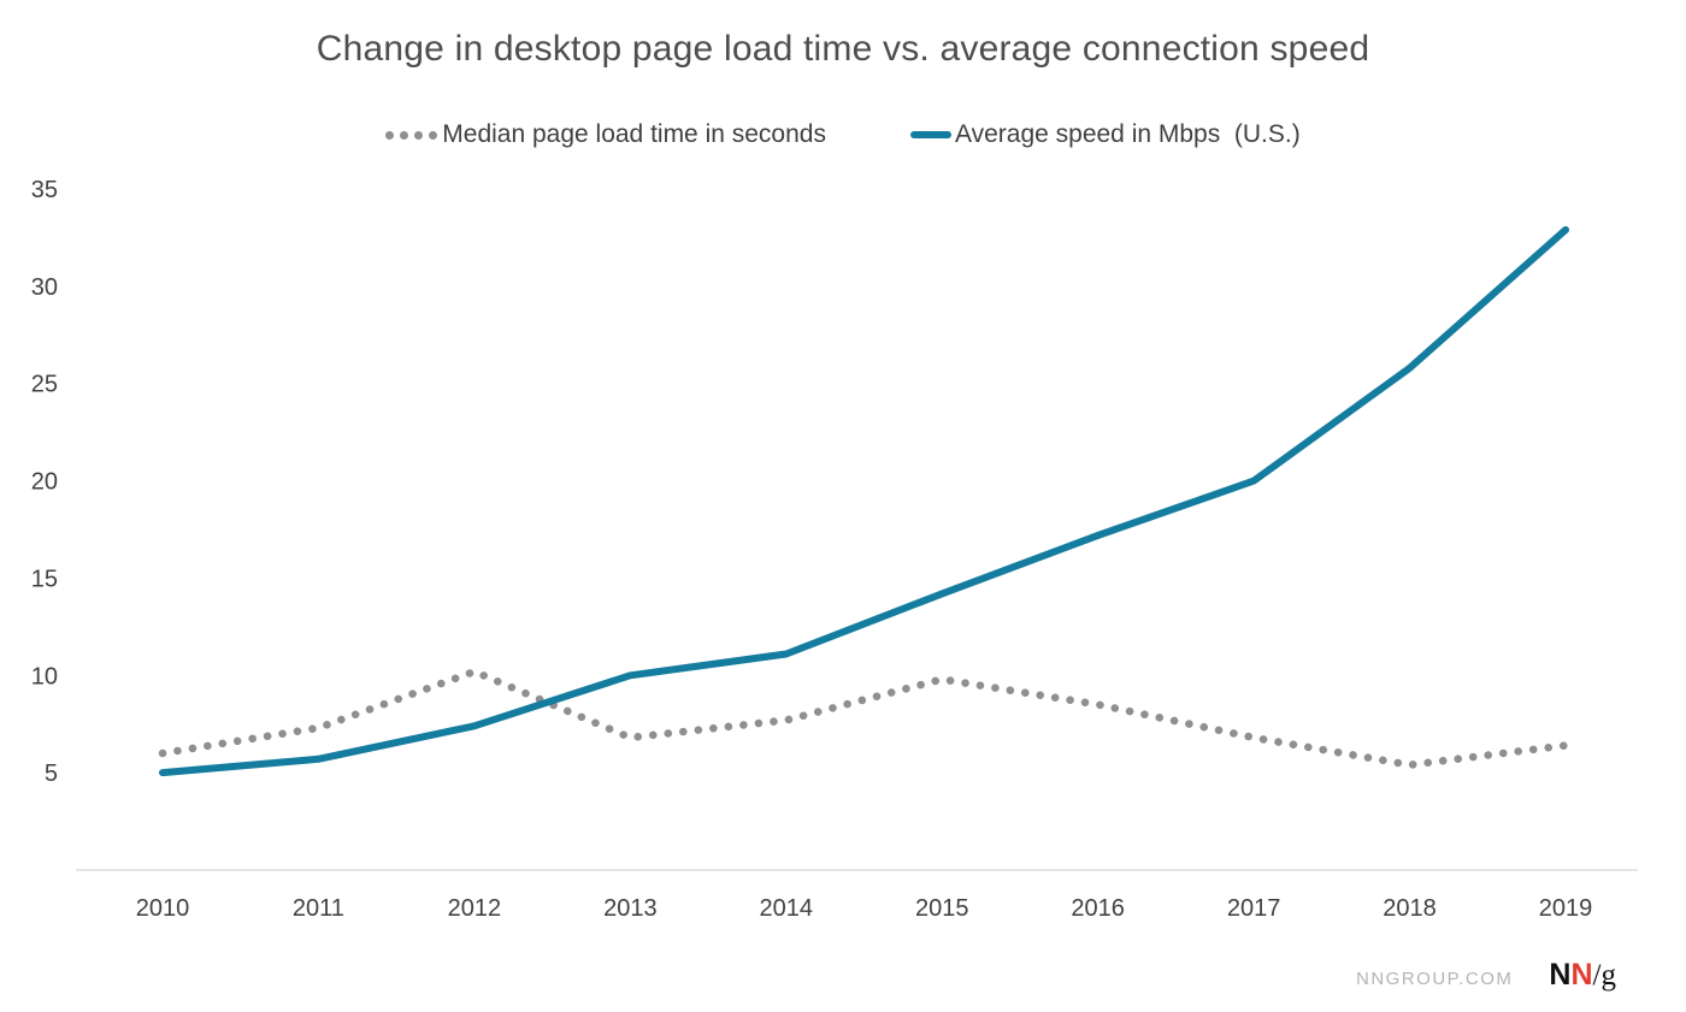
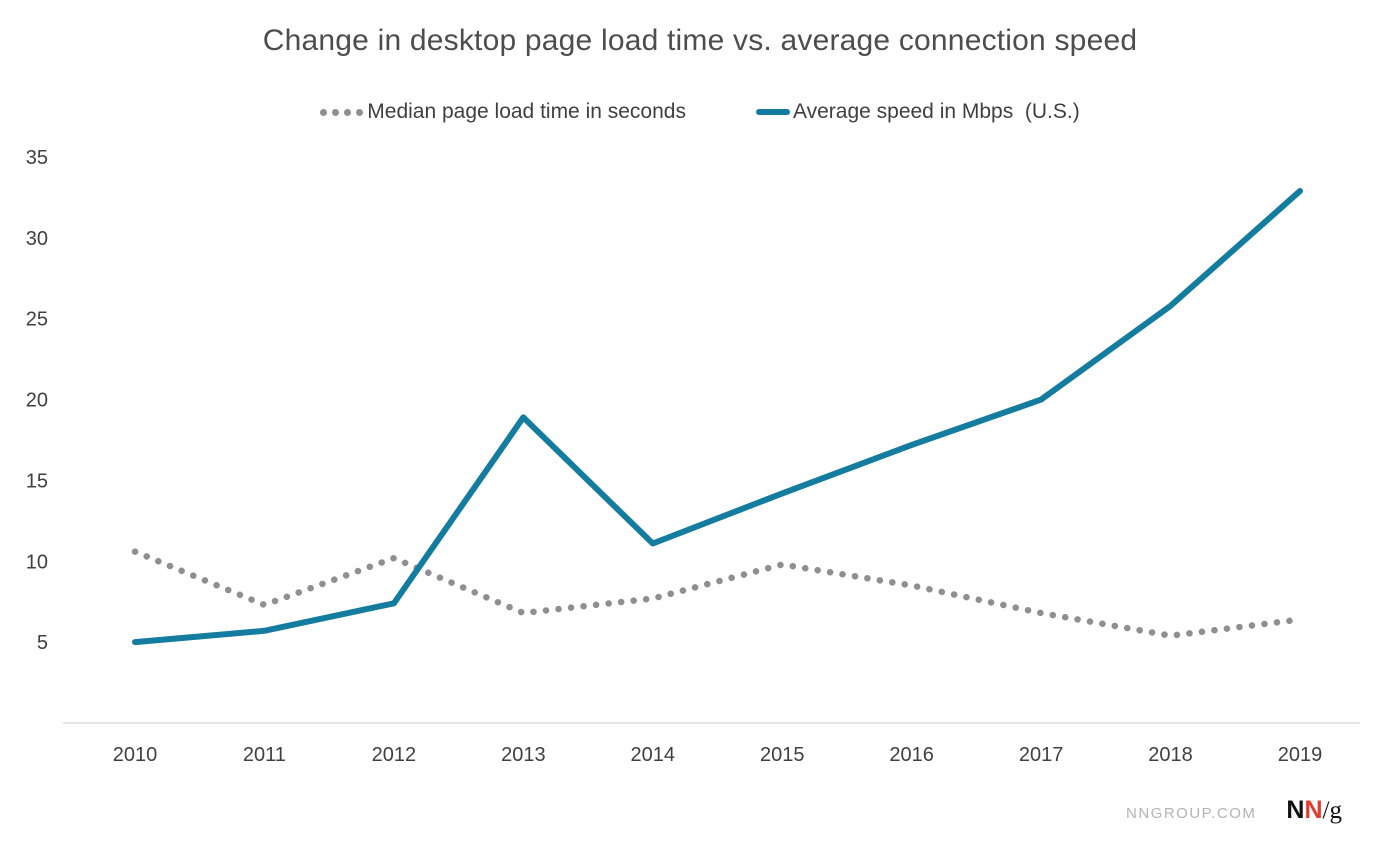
Median page load time in seconds/2010: 6.0 -> 10.6
Average speed in Mbps (U.S.)/2013: 10.0 -> 18.9
